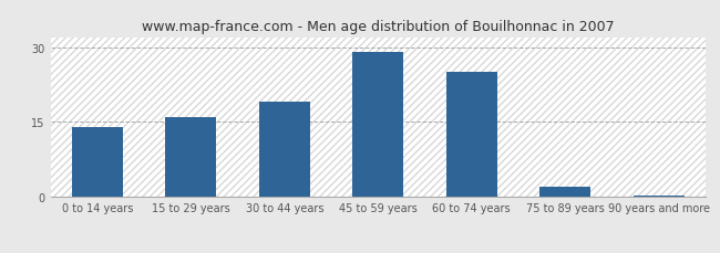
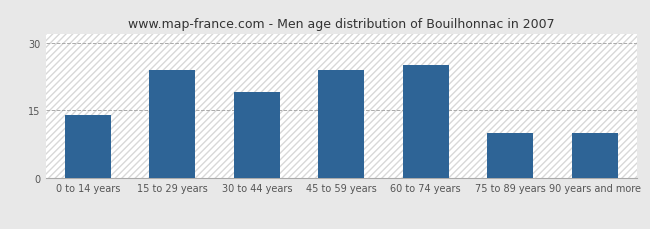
15 to 29 years: 16.0 -> 24.0
45 to 59 years: 29.0 -> 24.0
75 to 89 years: 2.0 -> 10.0
90 years and more: 0.3 -> 10.0
